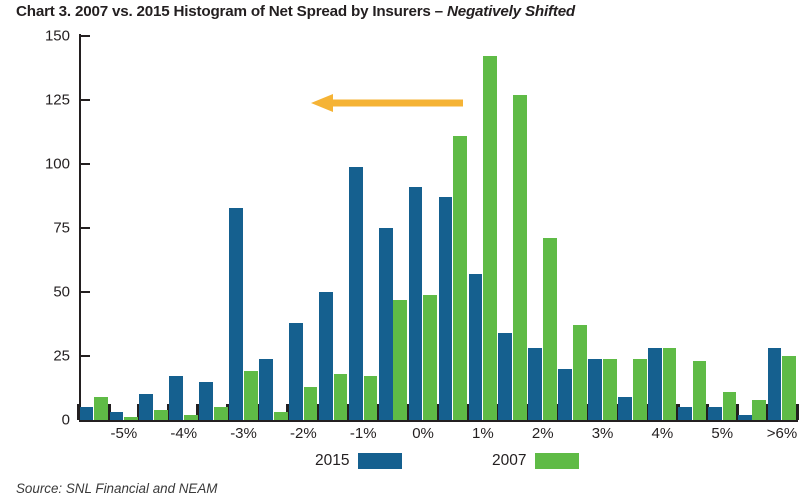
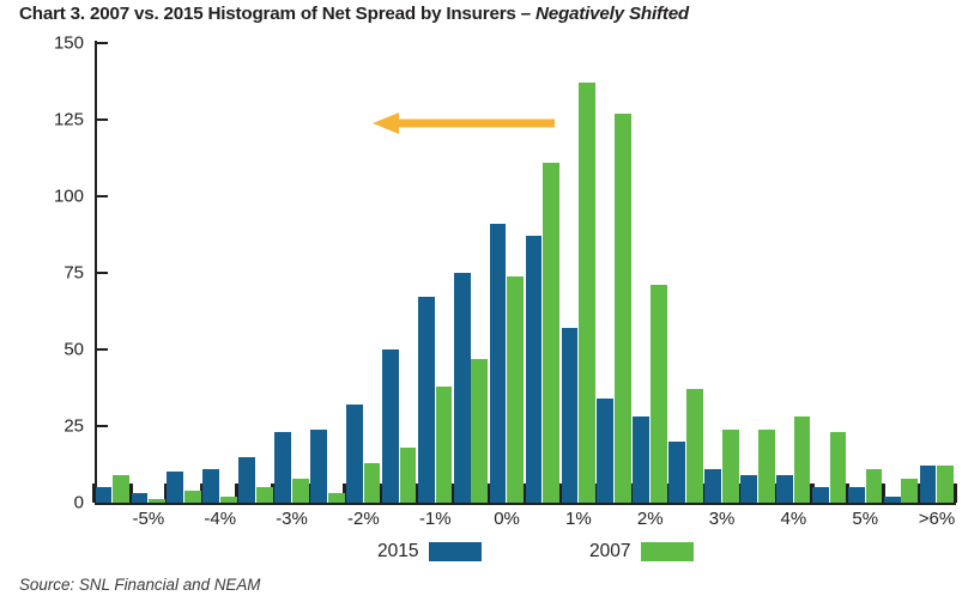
2015/-4%: 17 -> 11
2015/-3%: 83 -> 23
2007/-3%: 19 -> 8
2015/-2%: 38 -> 32
2015/-1%: 99 -> 67
2007/-1%: 17 -> 38
2007/0%: 49 -> 74
2007/1%: 142 -> 137
2015/3%: 24 -> 11
2015/4%: 28 -> 9
2015/>6%: 28 -> 12
2007/>6%: 25 -> 12
